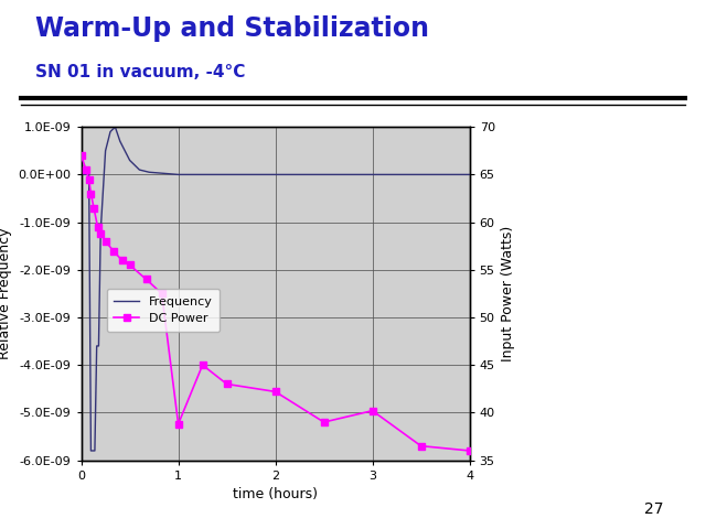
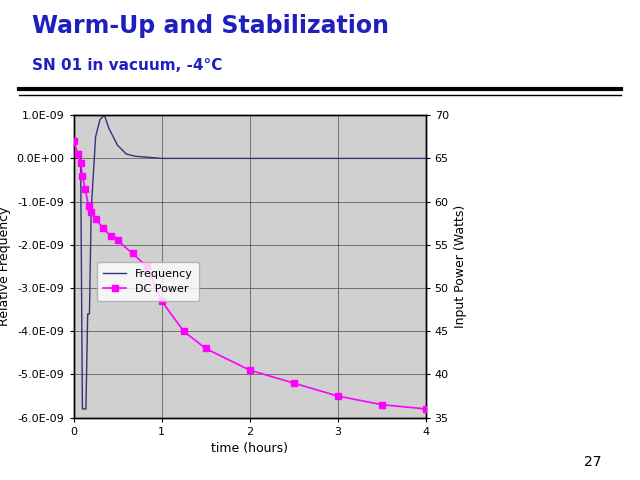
DC Power/1: 38.8 -> 48.5
DC Power/2: 42.2 -> 40.5
DC Power/3: 40.2 -> 37.5
